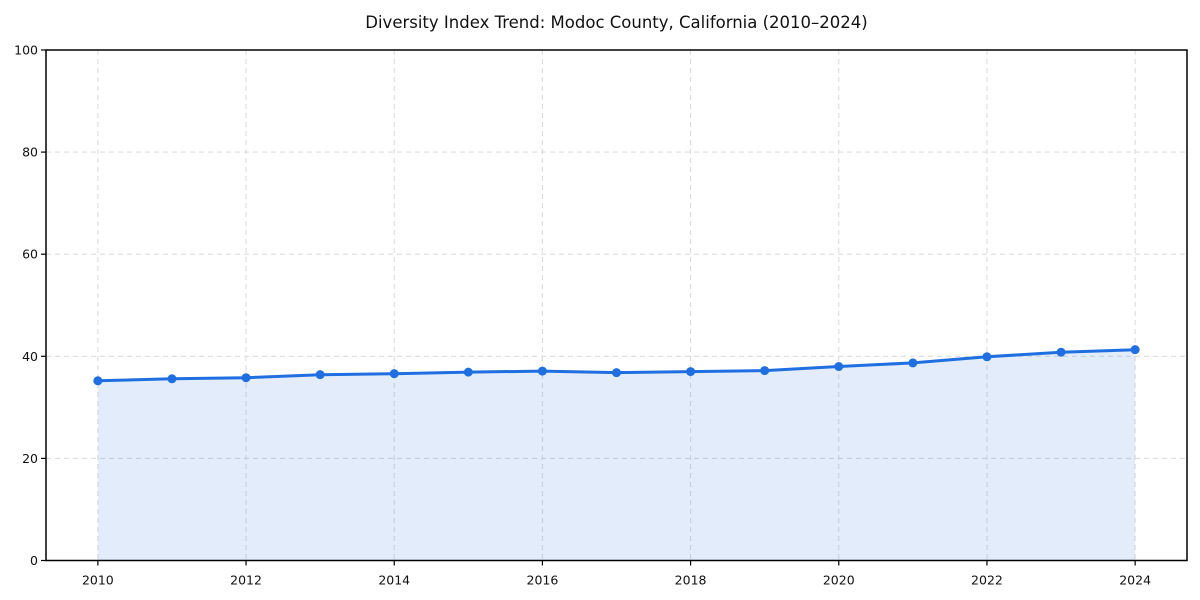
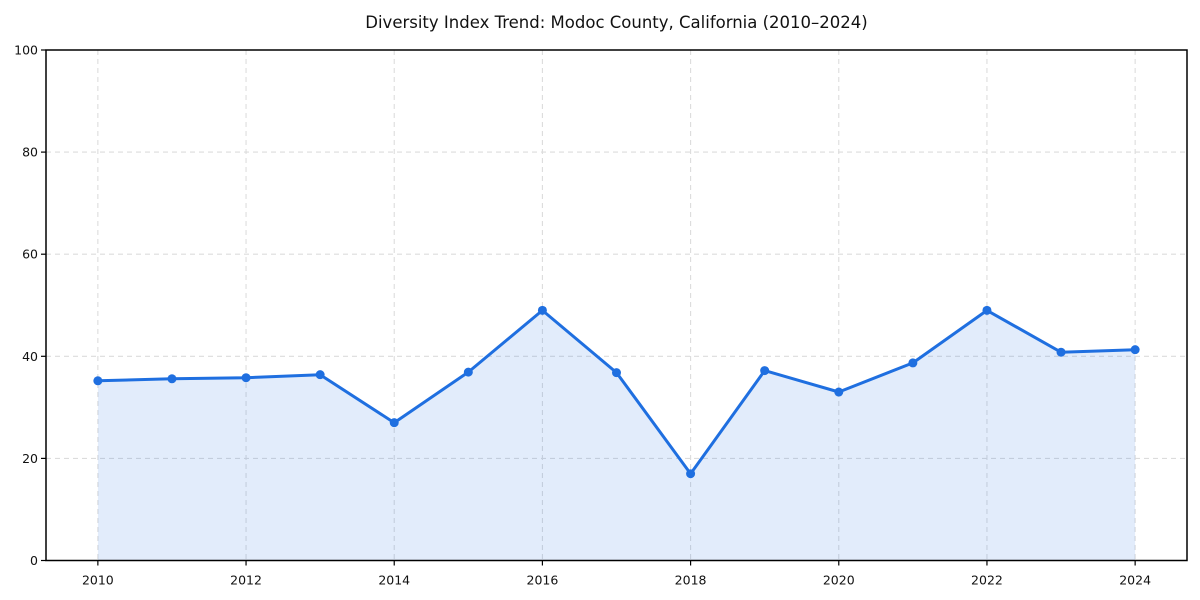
2014: 37 -> 27
2016: 37 -> 49
2018: 37 -> 17
2020: 38 -> 33
2022: 40 -> 49
